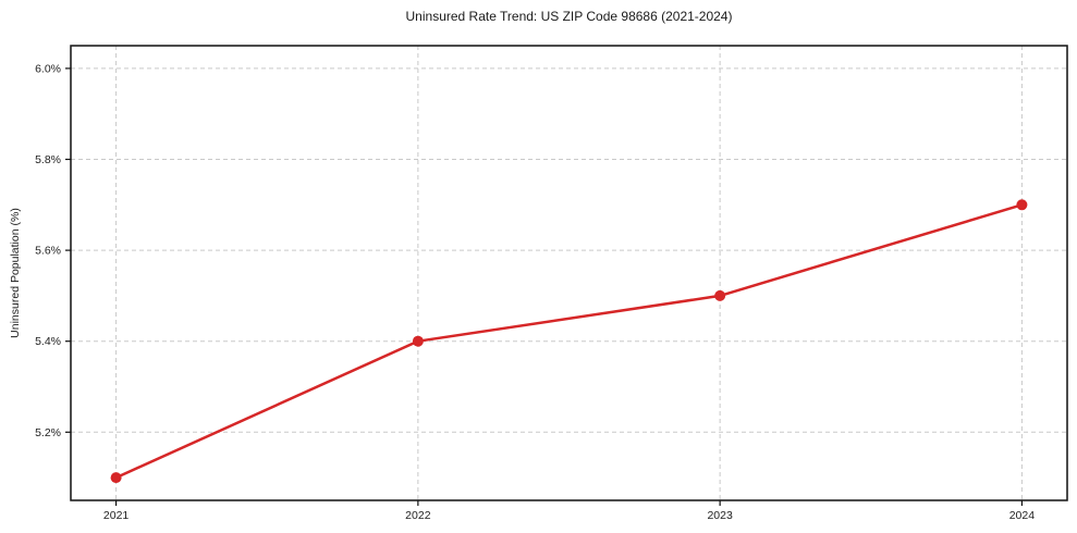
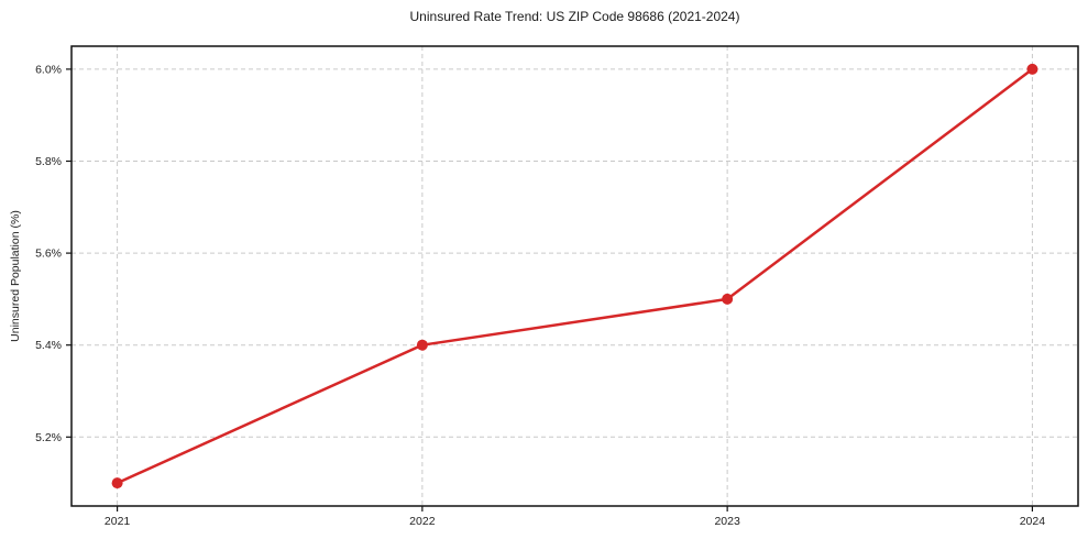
2024: 5.7% -> 6.0%
